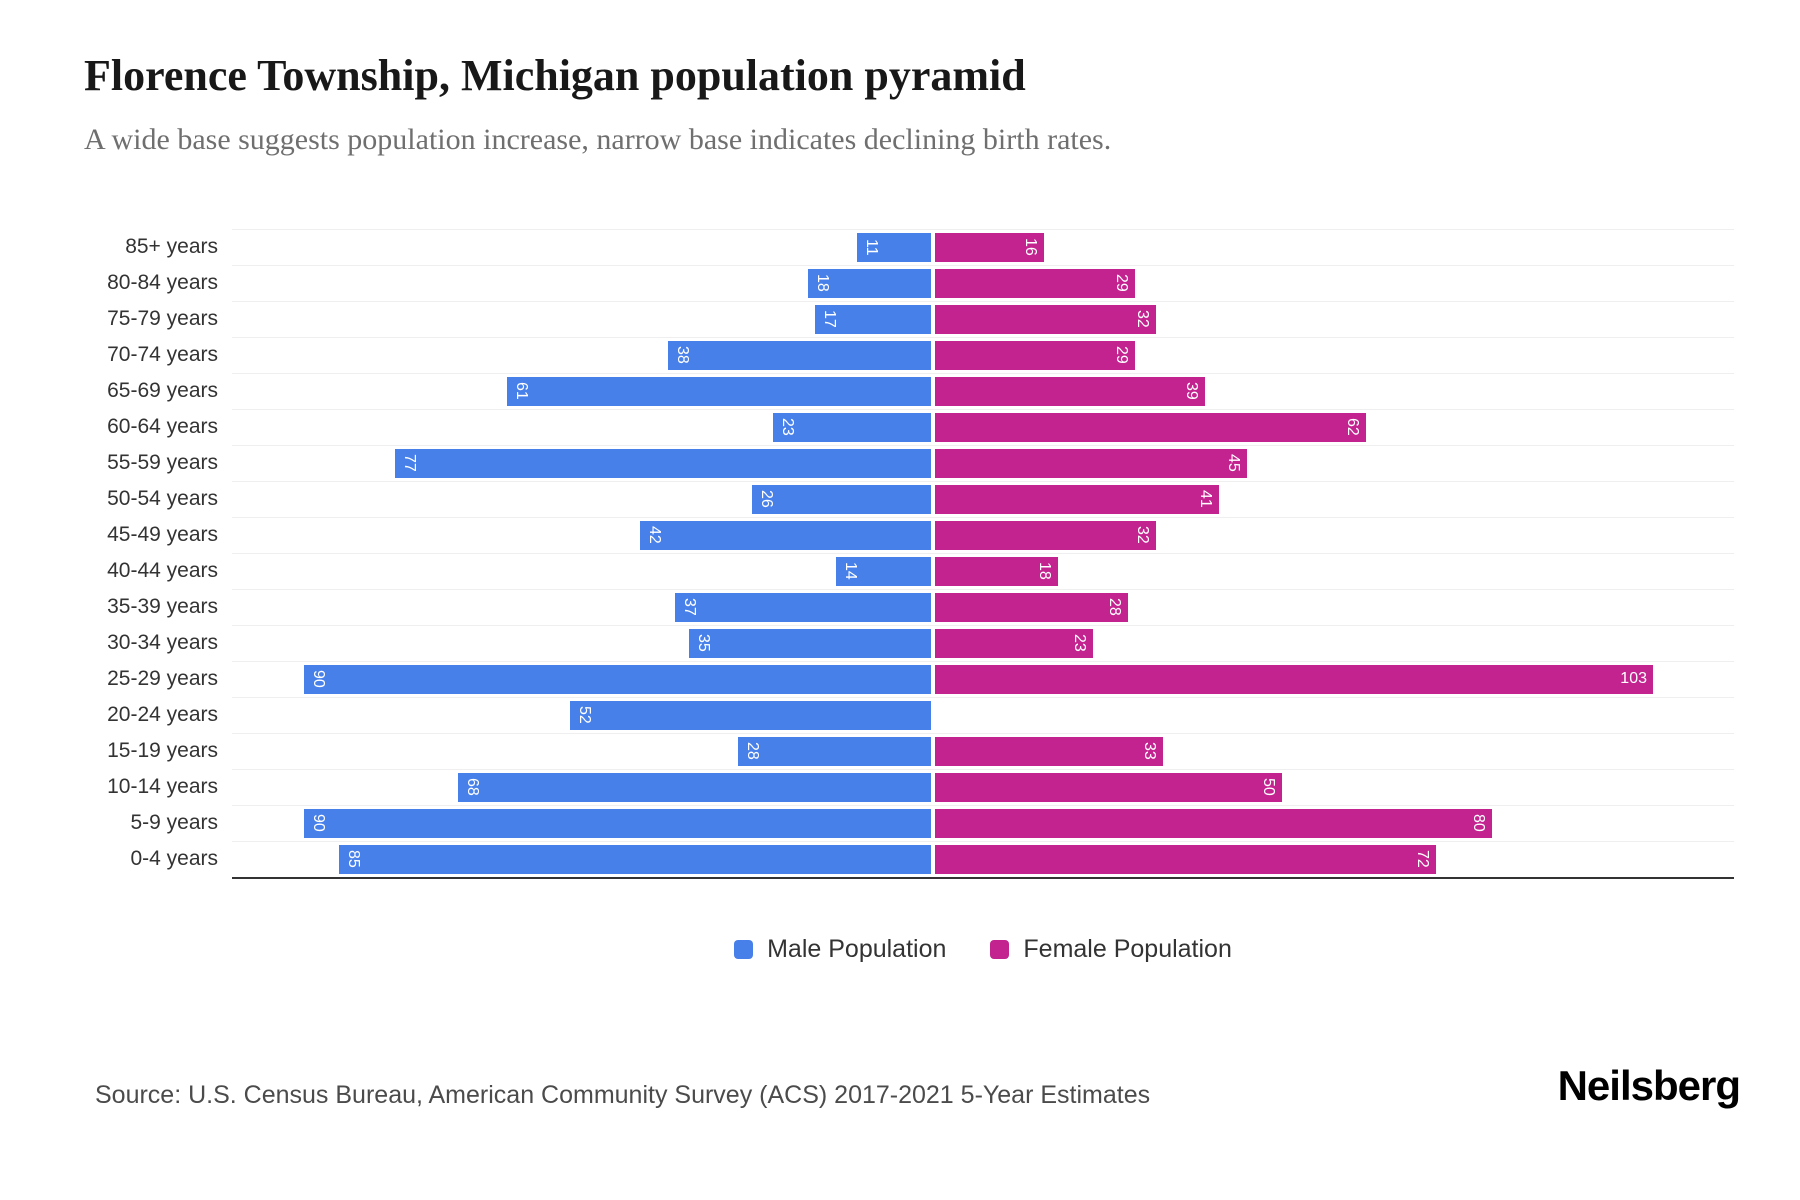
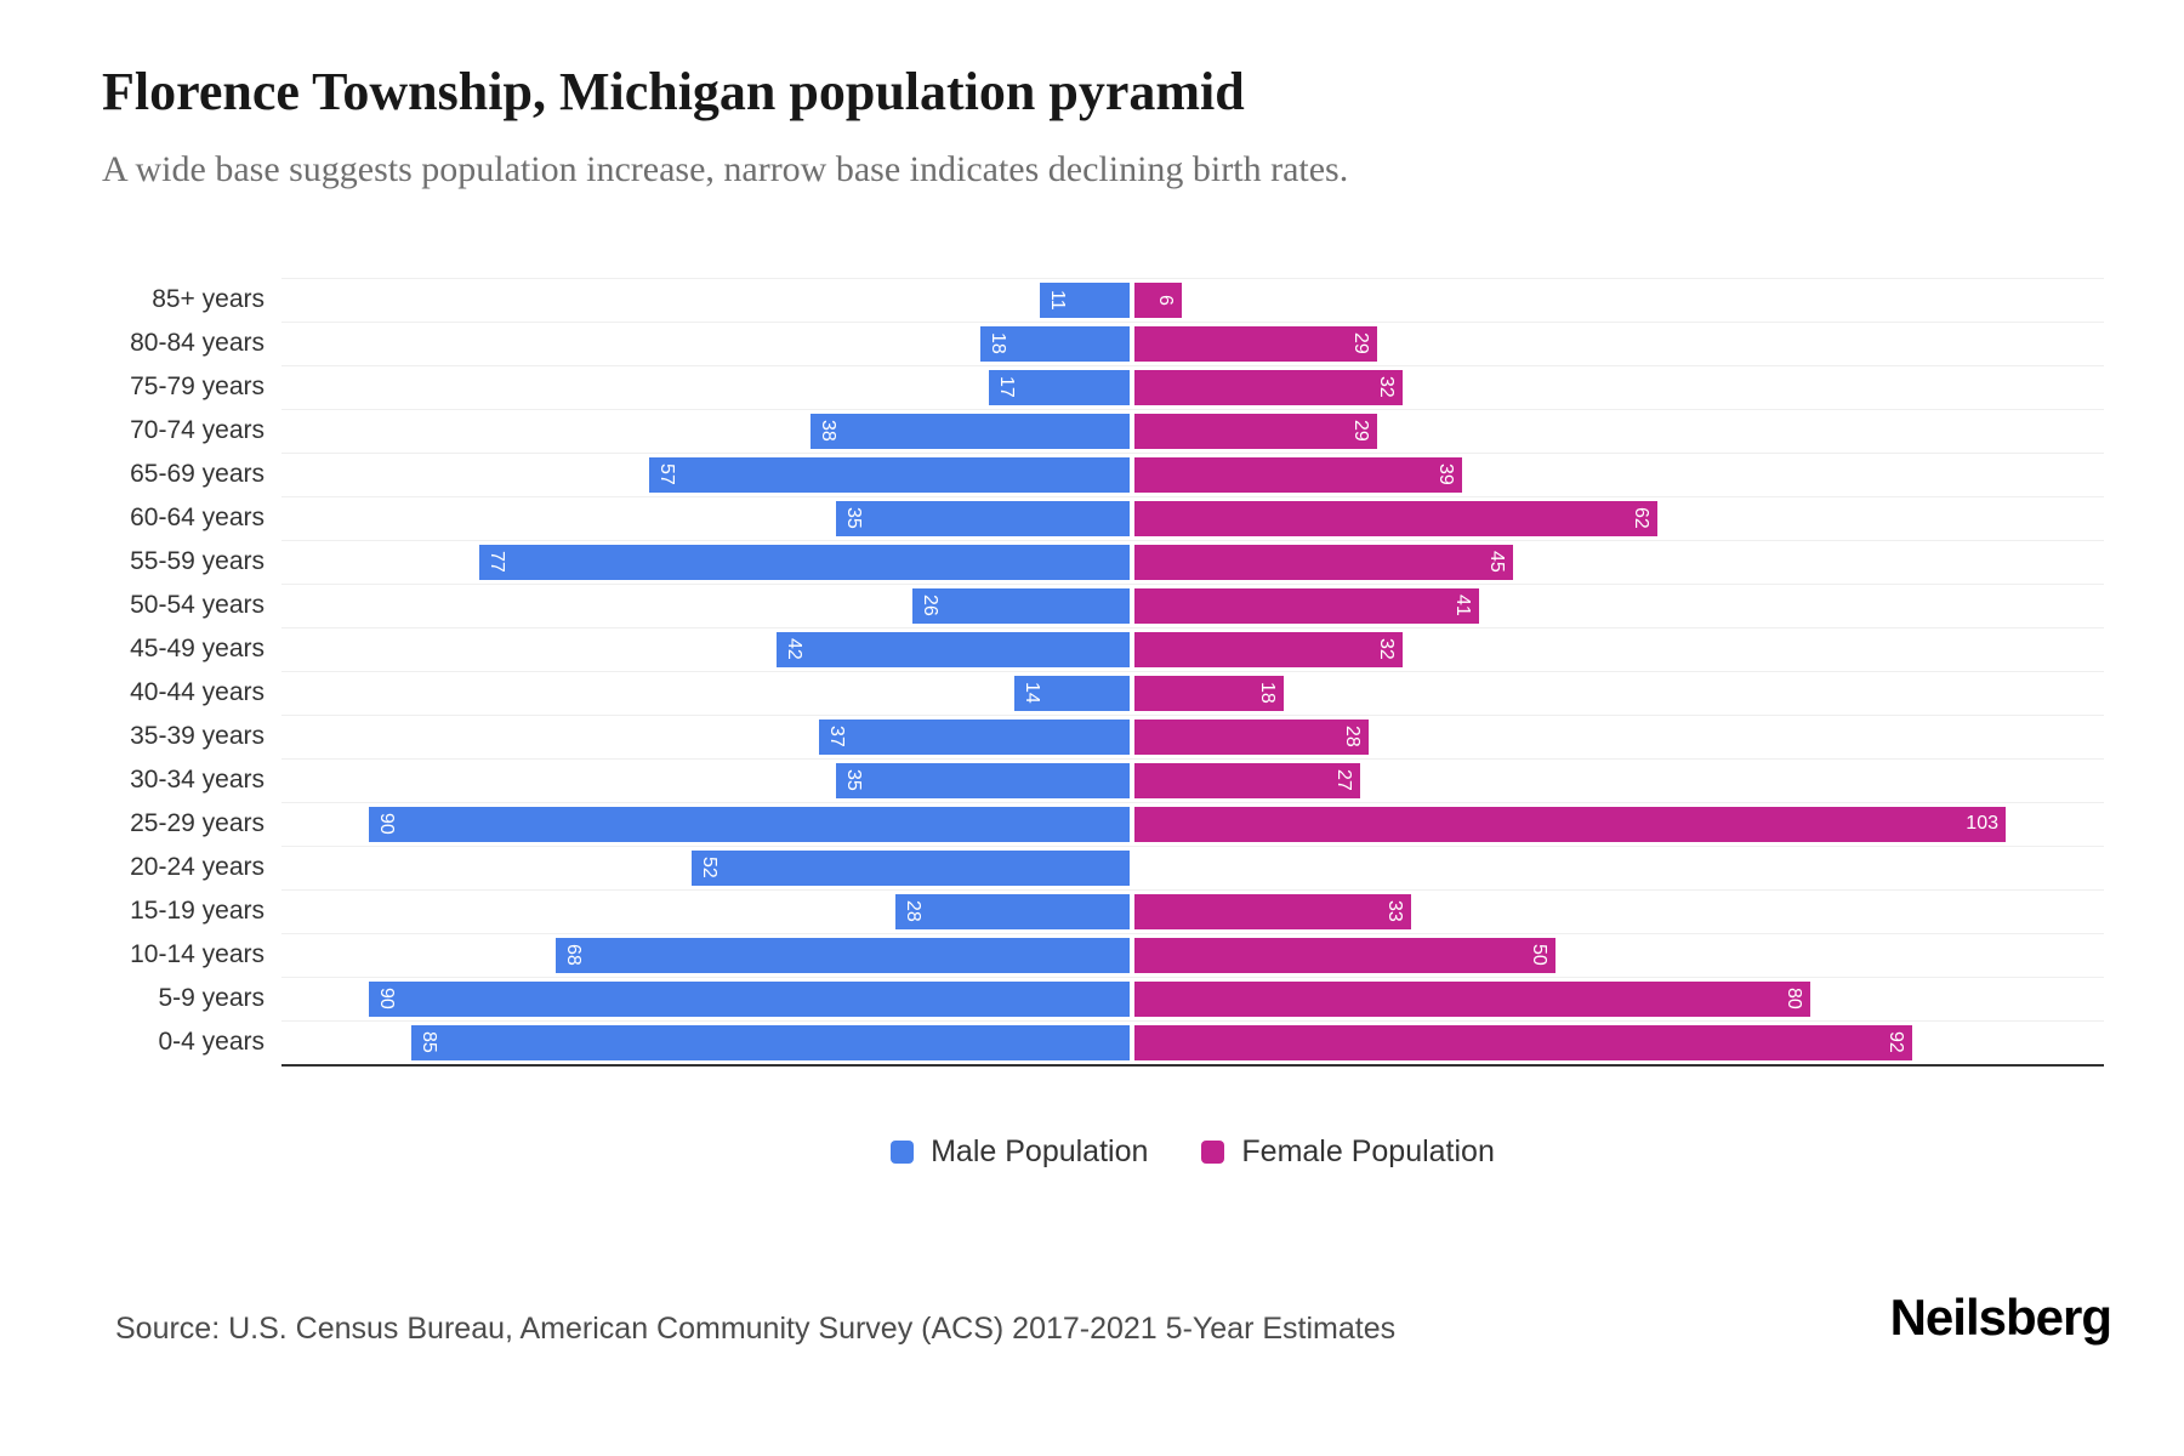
Female Population/85+ years: 16 -> 6
Male Population/65-69 years: 61 -> 57
Male Population/60-64 years: 23 -> 35
Female Population/30-34 years: 23 -> 27
Female Population/0-4 years: 72 -> 92
